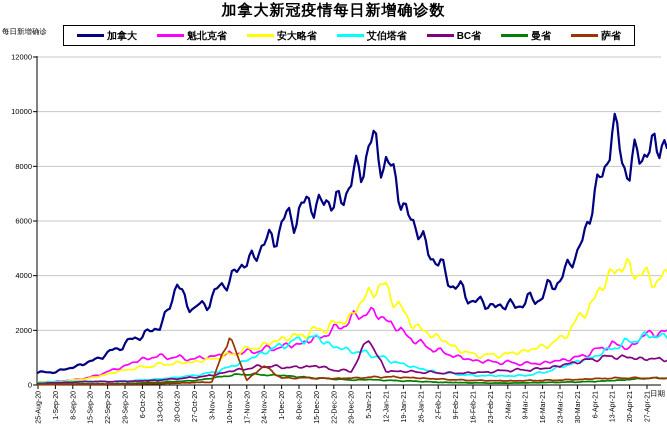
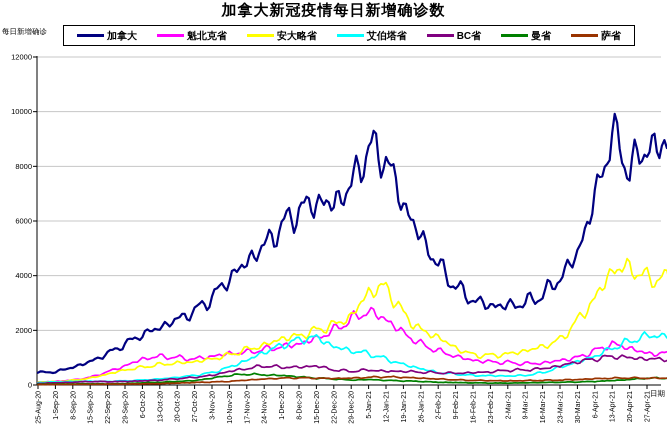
加拿大/20-Oct-20: 3600 -> 2400
萨省/10-Nov-20: 1800 -> 100
萨省/24-Nov-20: 700 -> 200
BC省/5-Jan-21: 1700 -> 600
魁北克省/27-Apr-21: 1900 -> 1200
